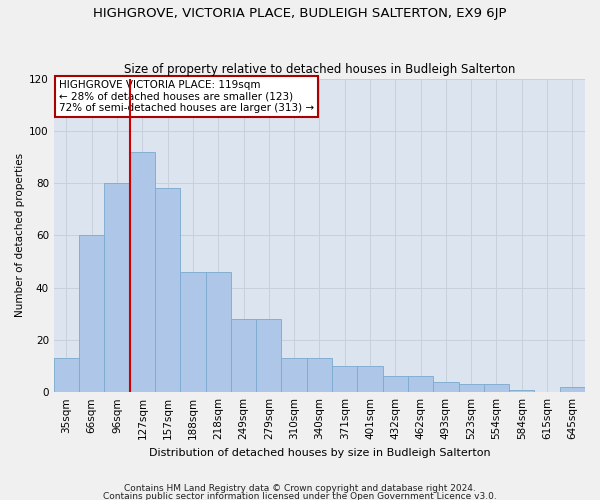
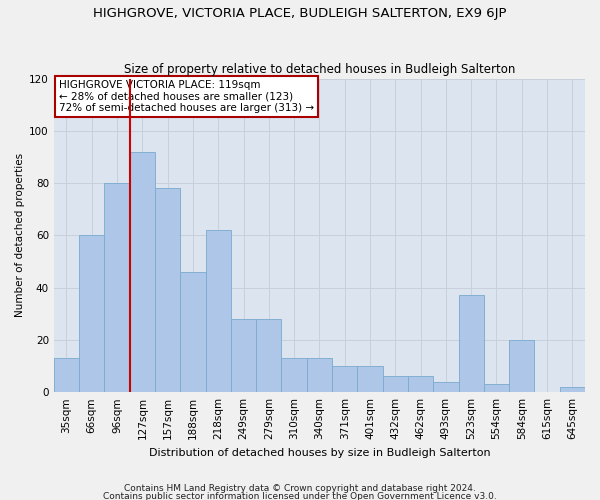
218sqm: 46 -> 62
523sqm: 3 -> 37
584sqm: 1 -> 20
